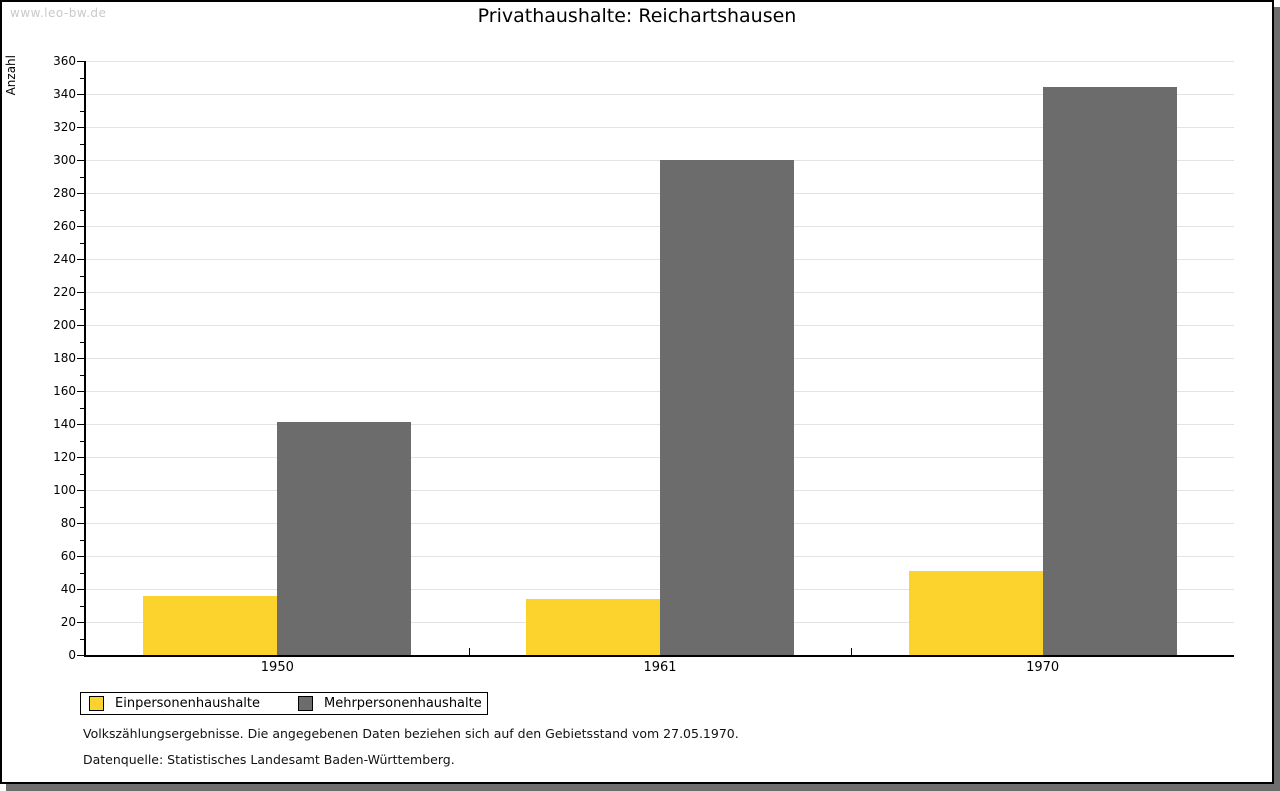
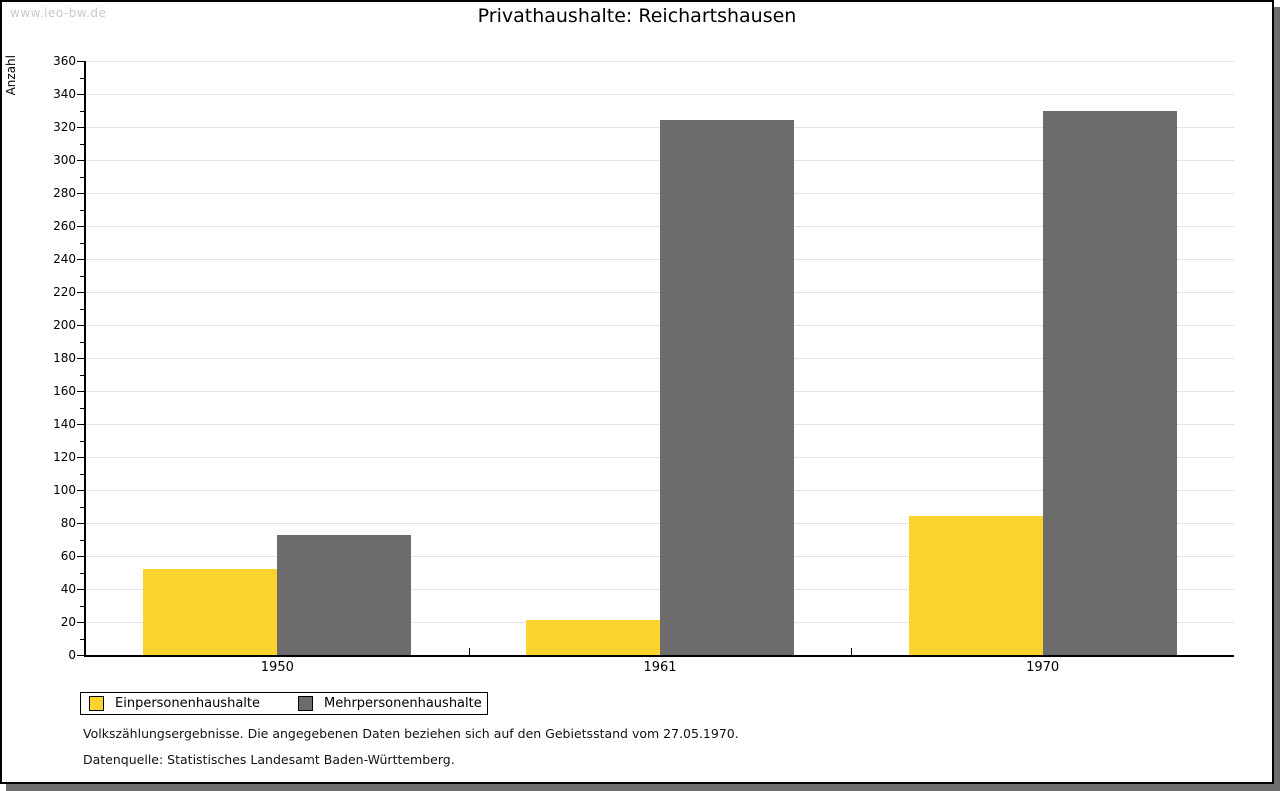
Einpersonenhaushalte/1950: 36 -> 52
Mehrpersonenhaushalte/1950: 141 -> 73
Einpersonenhaushalte/1961: 34 -> 21
Mehrpersonenhaushalte/1961: 300 -> 324
Einpersonenhaushalte/1970: 51 -> 84
Mehrpersonenhaushalte/1970: 344 -> 330
